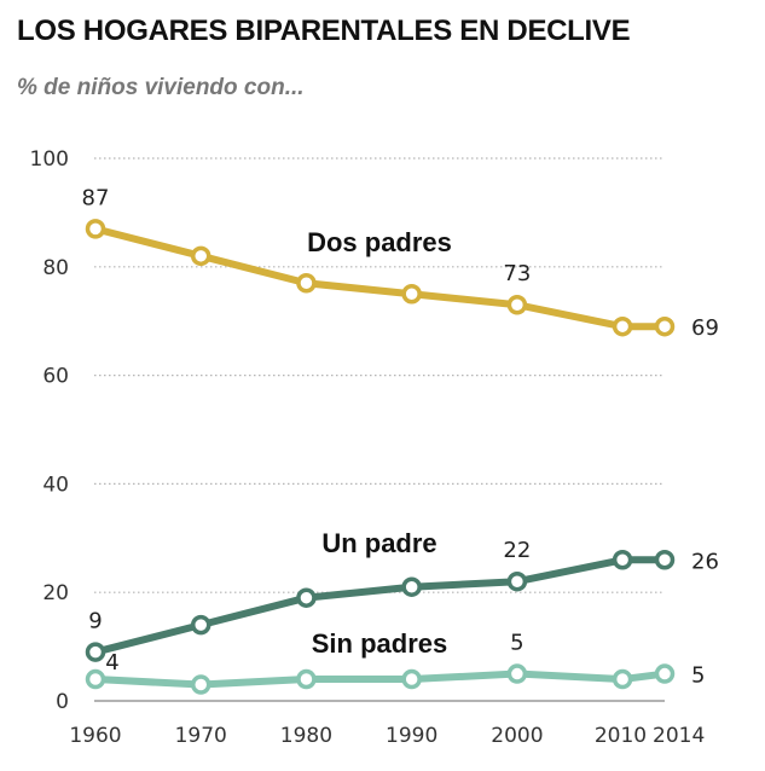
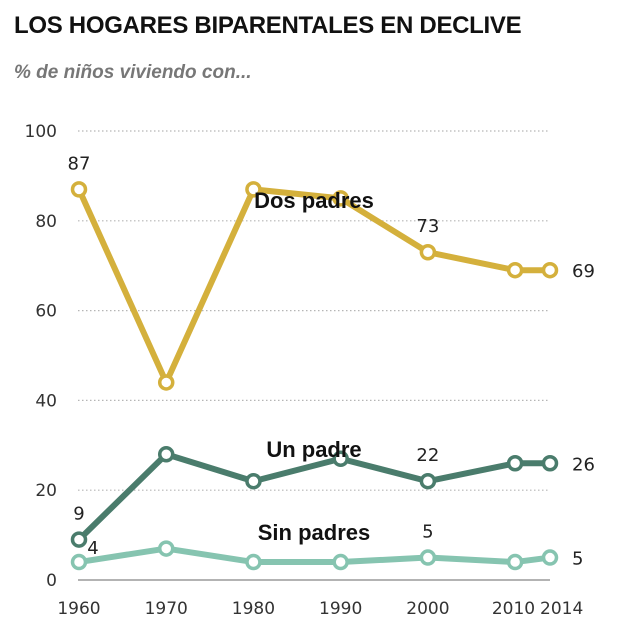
Dos padres/1970: 82 -> 44
Un padre/1970: 14 -> 28
Sin padres/1970: 3 -> 7
Dos padres/1980: 77 -> 87
Un padre/1980: 19 -> 22
Dos padres/1990: 75 -> 85
Un padre/1990: 21 -> 27
